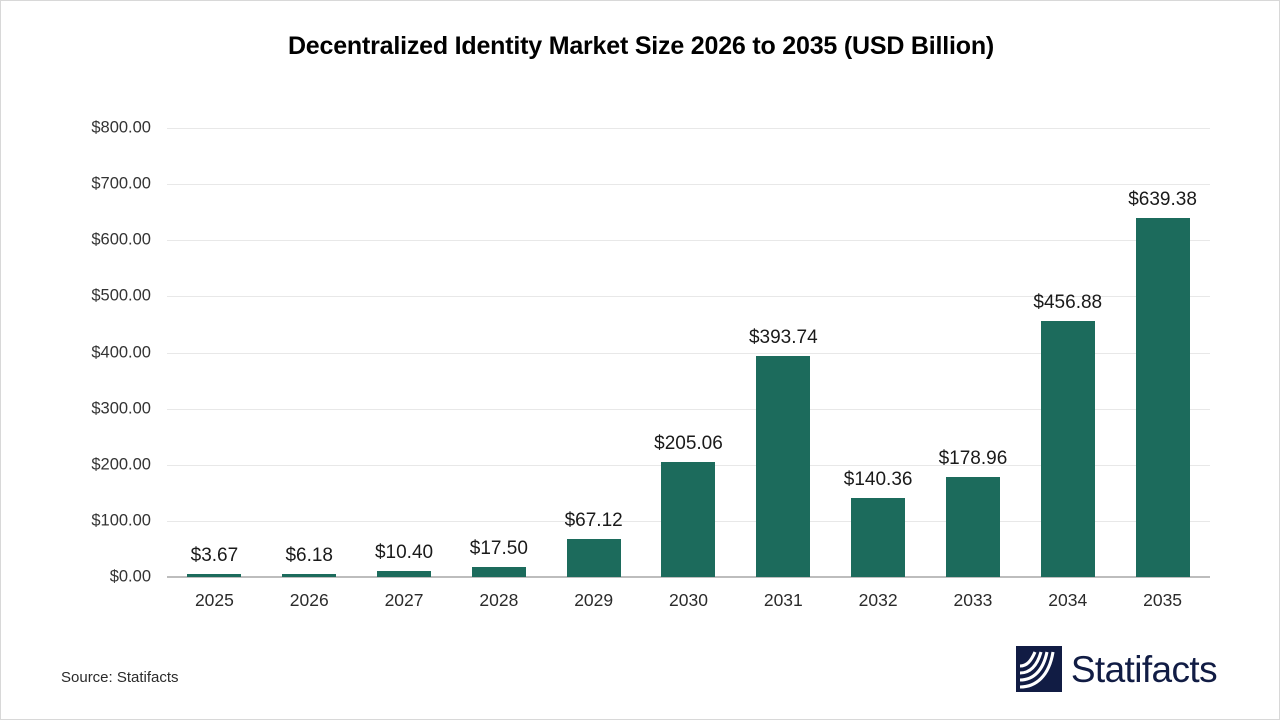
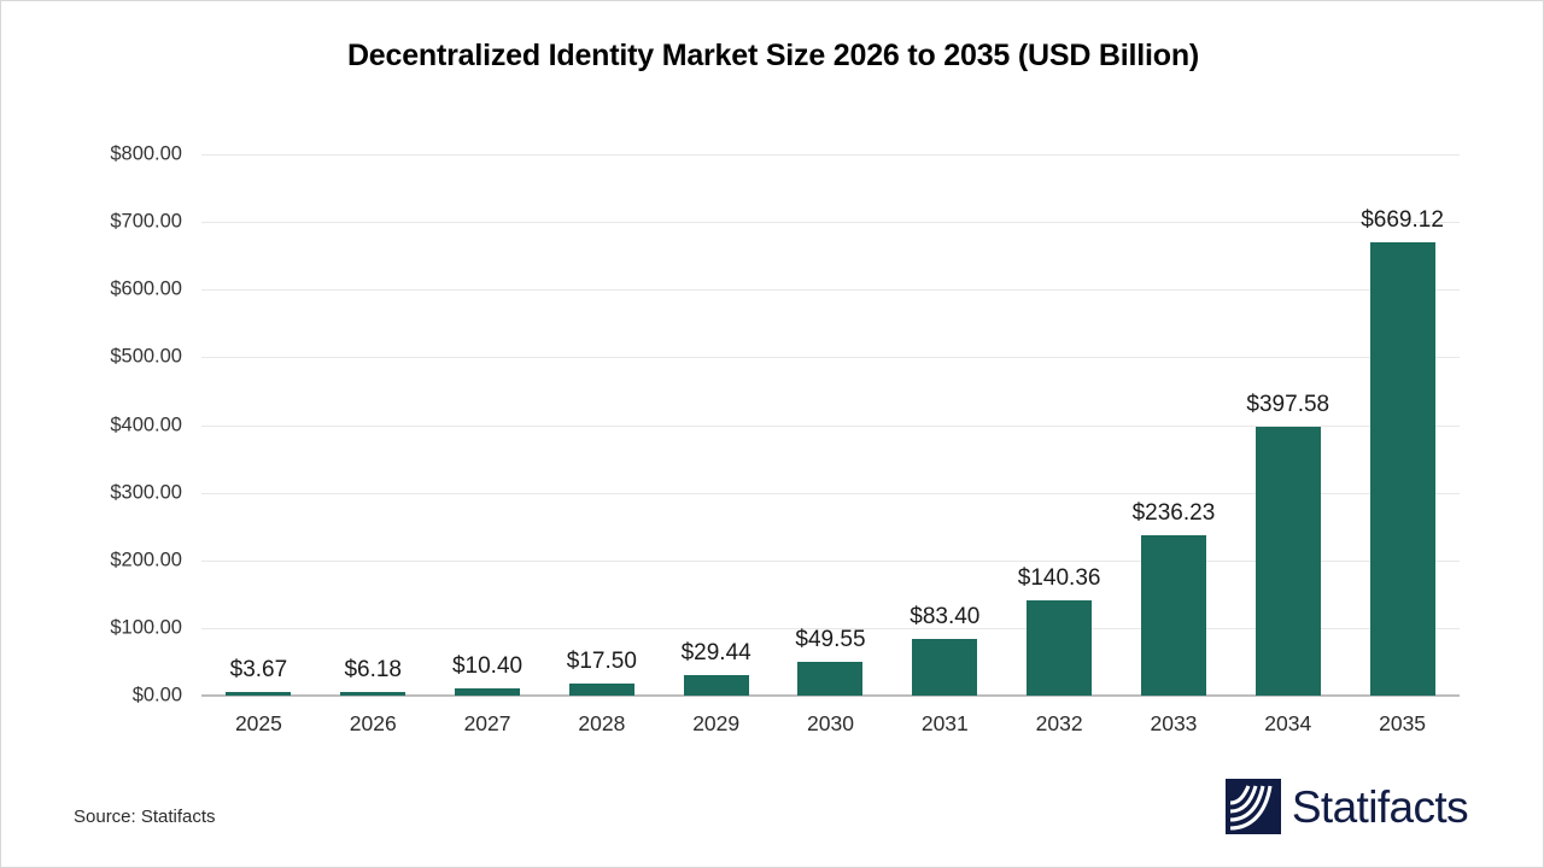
2029: $67.12 -> $29.44
2030: $205.06 -> $49.55
2031: $393.74 -> $83.40
2033: $178.96 -> $236.23
2034: $456.88 -> $397.58
2035: $639.38 -> $669.12
